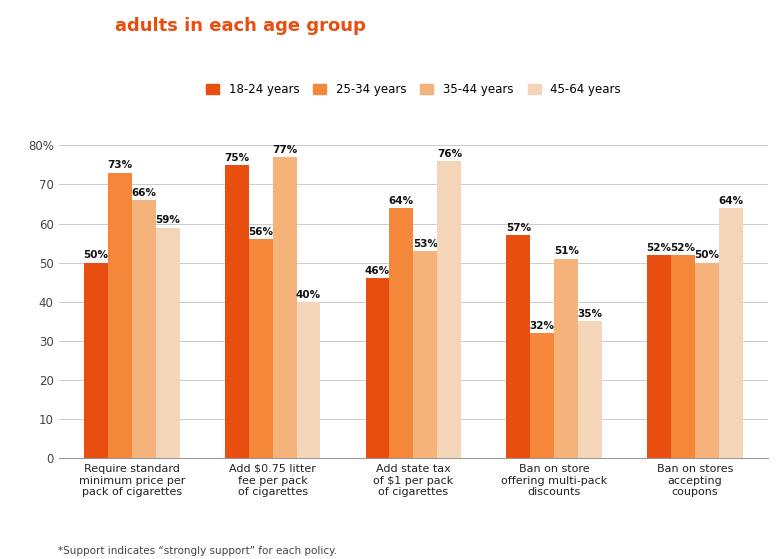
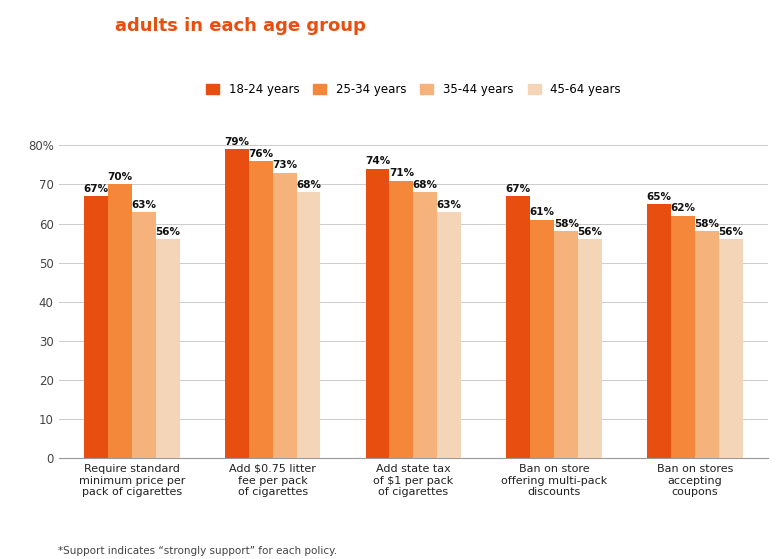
18-24 years/Require standard minimum price per pack of cigarettes: 50% -> 67%
25-34 years/Require standard minimum price per pack of cigarettes: 73% -> 70%
35-44 years/Require standard minimum price per pack of cigarettes: 66% -> 63%
45-64 years/Require standard minimum price per pack of cigarettes: 59% -> 56%
18-24 years/Add $0.75 litter fee per pack of cigarettes: 75% -> 79%
25-34 years/Add $0.75 litter fee per pack of cigarettes: 56% -> 76%
35-44 years/Add $0.75 litter fee per pack of cigarettes: 77% -> 73%
45-64 years/Add $0.75 litter fee per pack of cigarettes: 40% -> 68%
18-24 years/Add state tax of $1 per pack of cigarettes: 46% -> 74%
25-34 years/Add state tax of $1 per pack of cigarettes: 64% -> 71%
35-44 years/Add state tax of $1 per pack of cigarettes: 53% -> 68%
45-64 years/Add state tax of $1 per pack of cigarettes: 76% -> 63%
18-24 years/Ban on store offering multi-pack discounts: 57% -> 67%
25-34 years/Ban on store offering multi-pack discounts: 32% -> 61%
35-44 years/Ban on store offering multi-pack discounts: 51% -> 58%
45-64 years/Ban on store offering multi-pack discounts: 35% -> 56%
18-24 years/Ban on stores accepting coupons: 52% -> 65%
25-34 years/Ban on stores accepting coupons: 52% -> 62%
35-44 years/Ban on stores accepting coupons: 50% -> 58%
45-64 years/Ban on stores accepting coupons: 64% -> 56%
